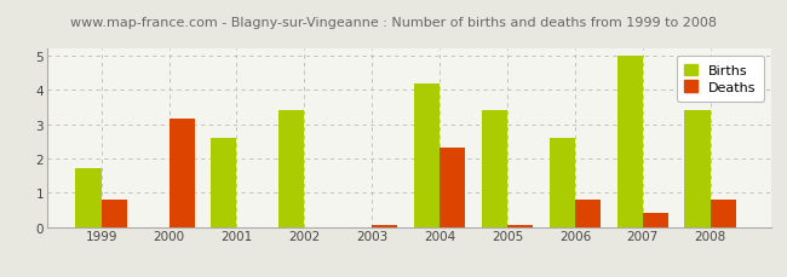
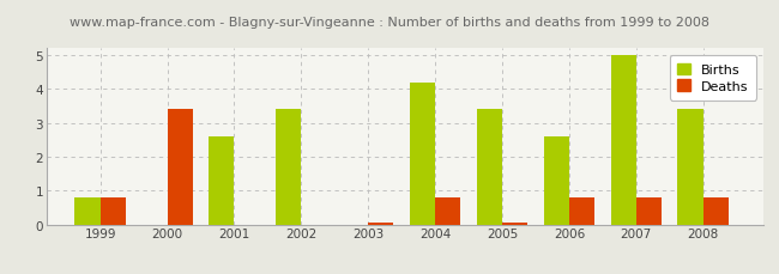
Births/1999: 1.7 -> 0.8
Deaths/2000: 3.15 -> 3.40
Deaths/2004: 2.30 -> 0.80
Deaths/2007: 0.40 -> 0.80
